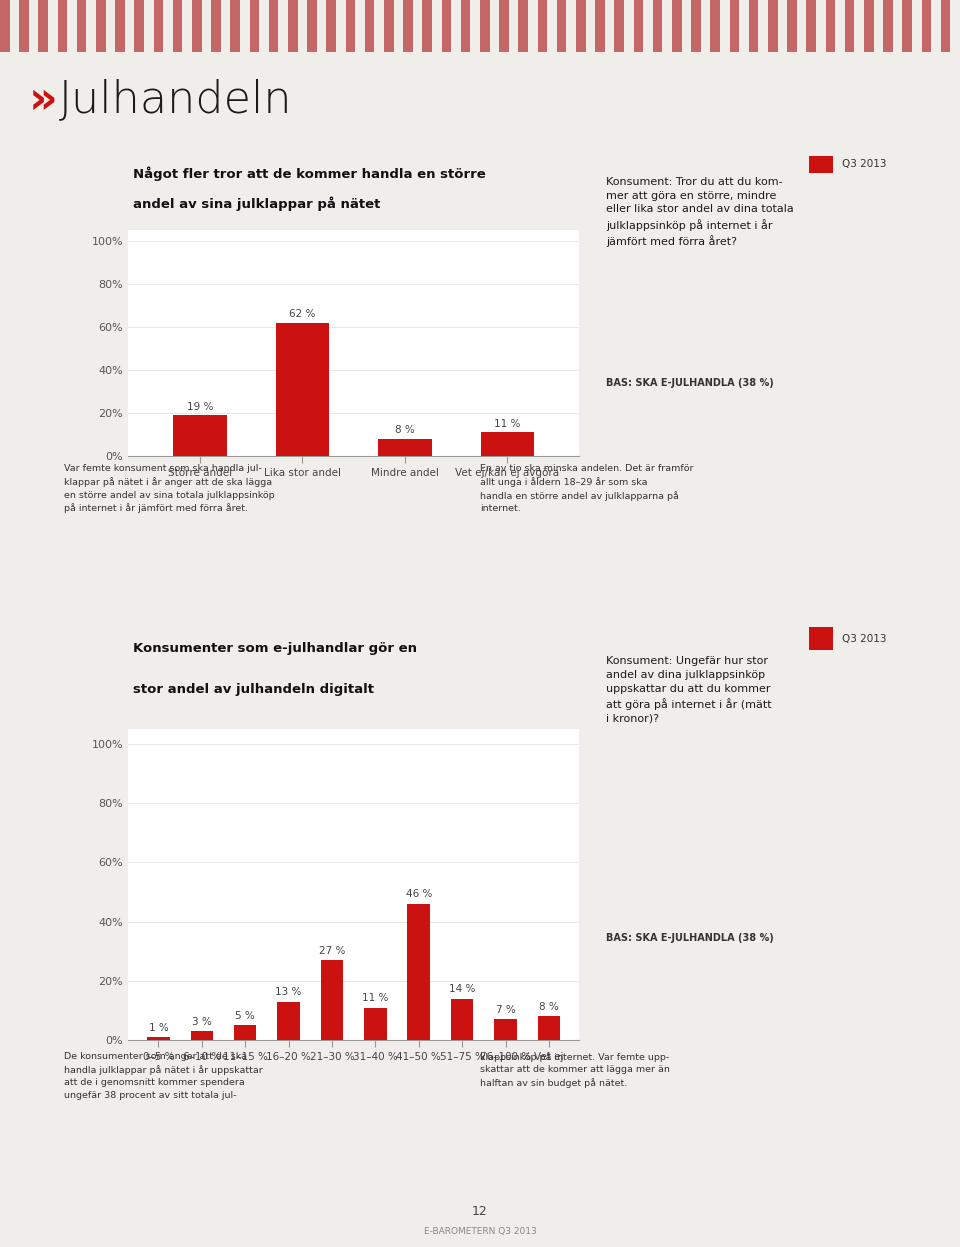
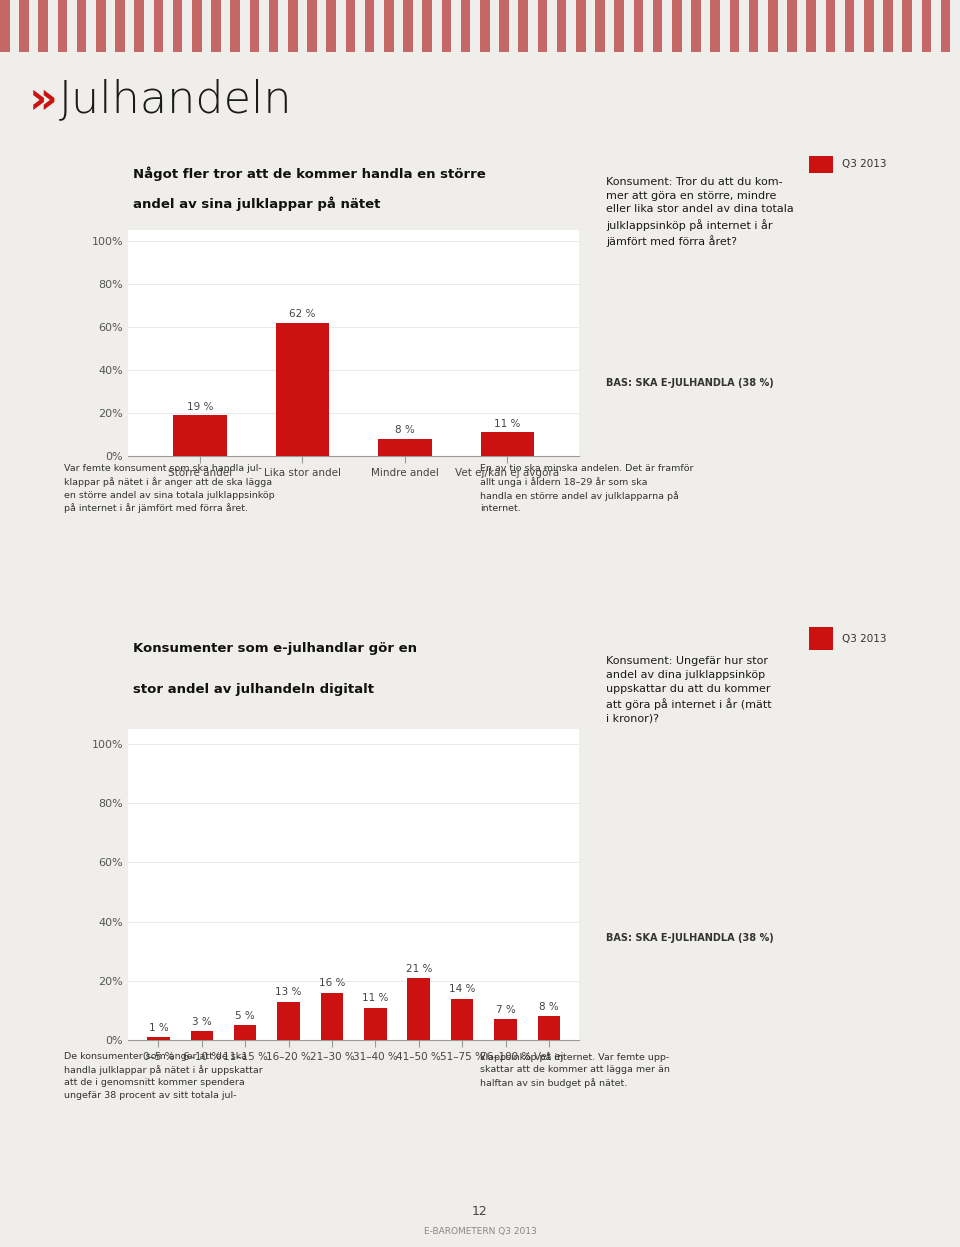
21–30 %: 27 -> 16
41–50 %: 46 -> 21
